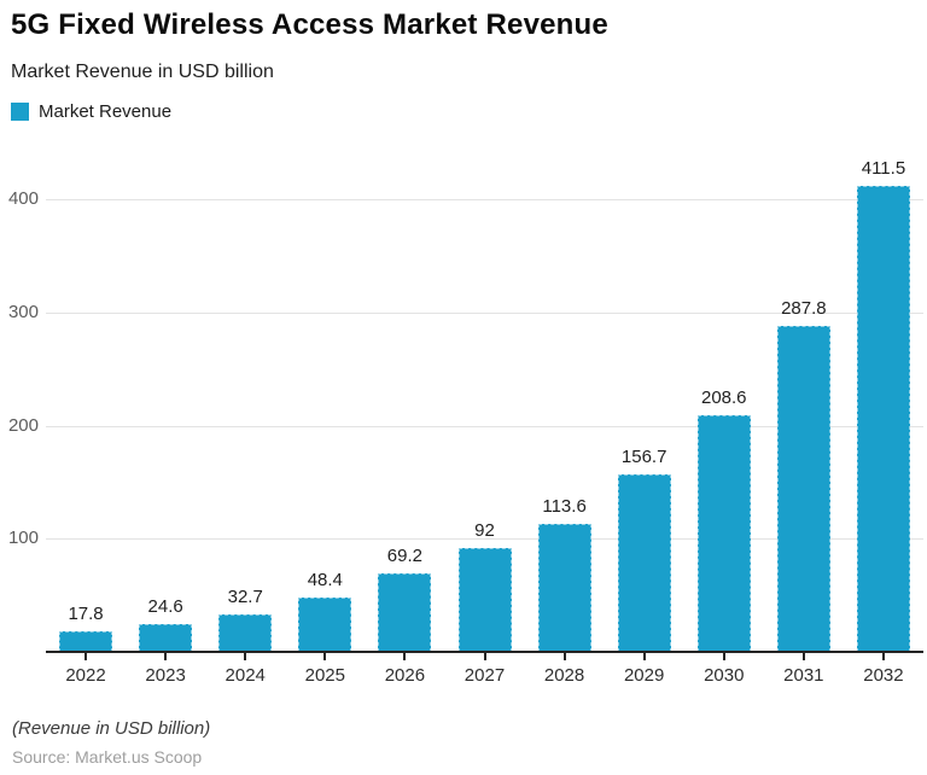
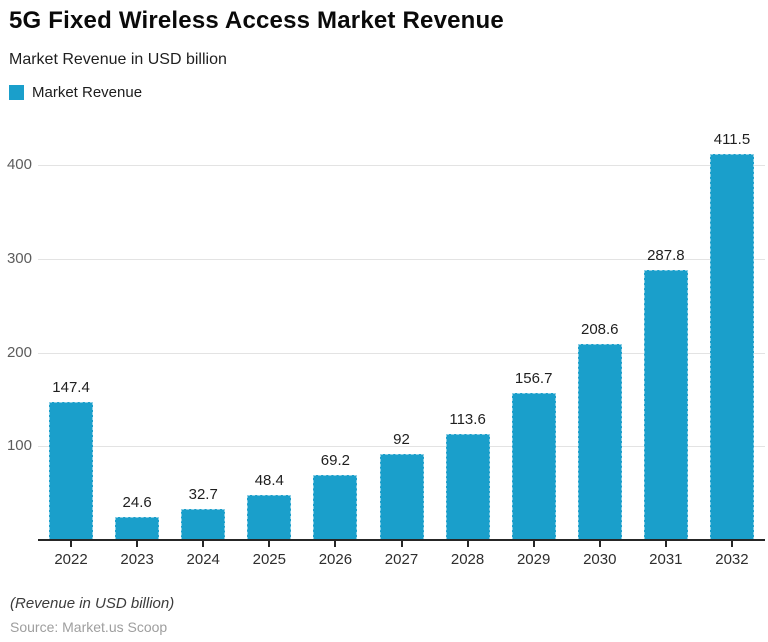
2022: 17.8 -> 147.4
